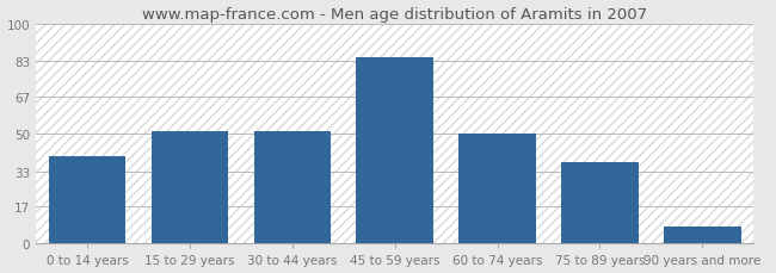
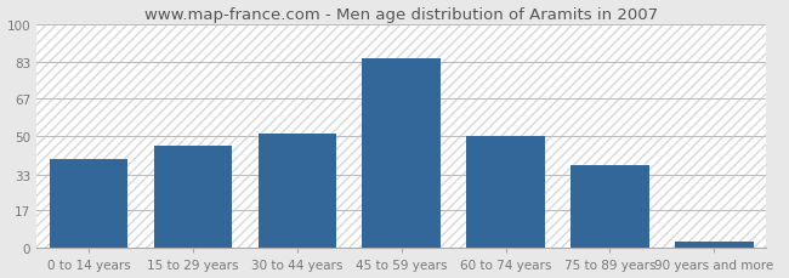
15 to 29 years: 51 -> 46
90 years and more: 8 -> 3
